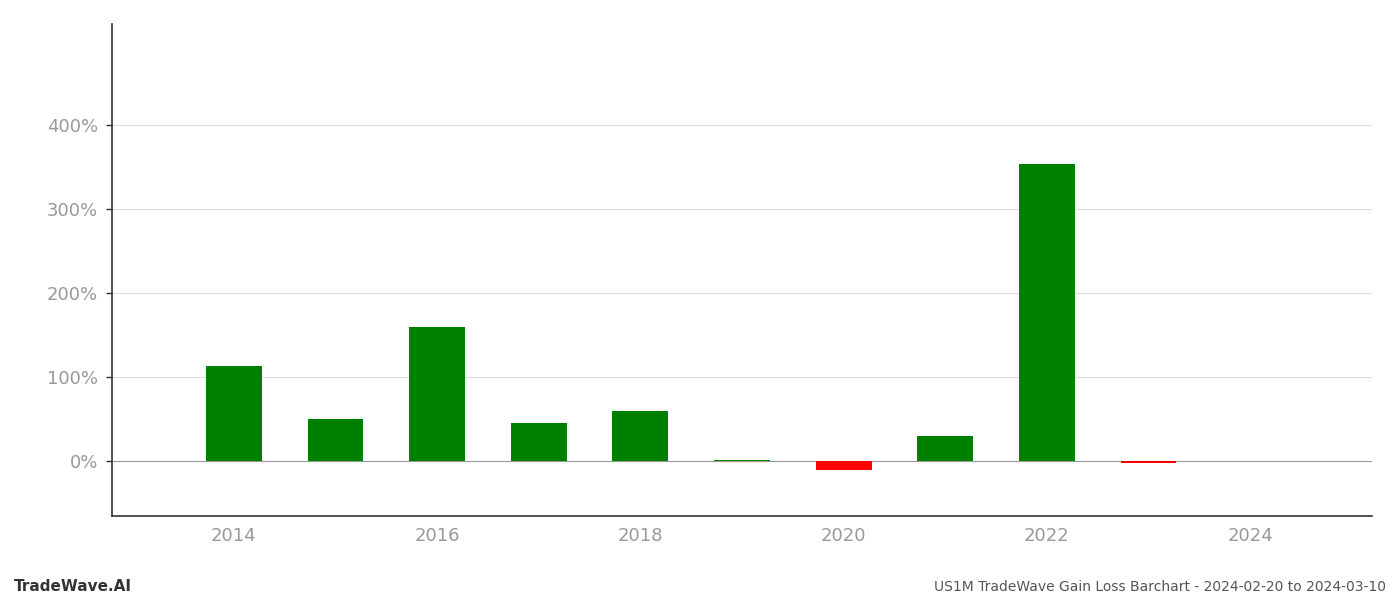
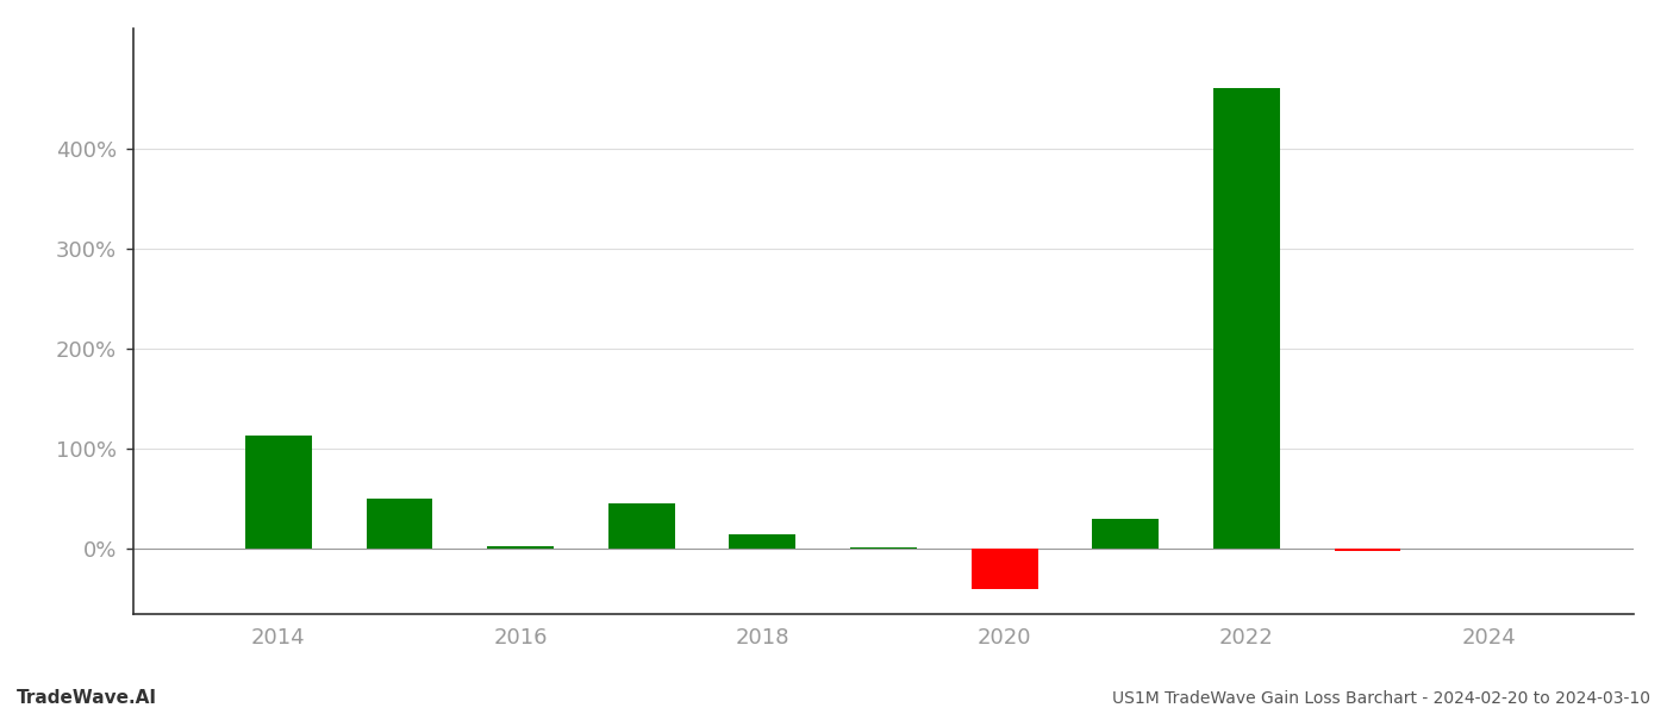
2016: 160% -> 3%
2018: 60% -> 15%
2020: -10% -> -40%
2022: 354% -> 460%
